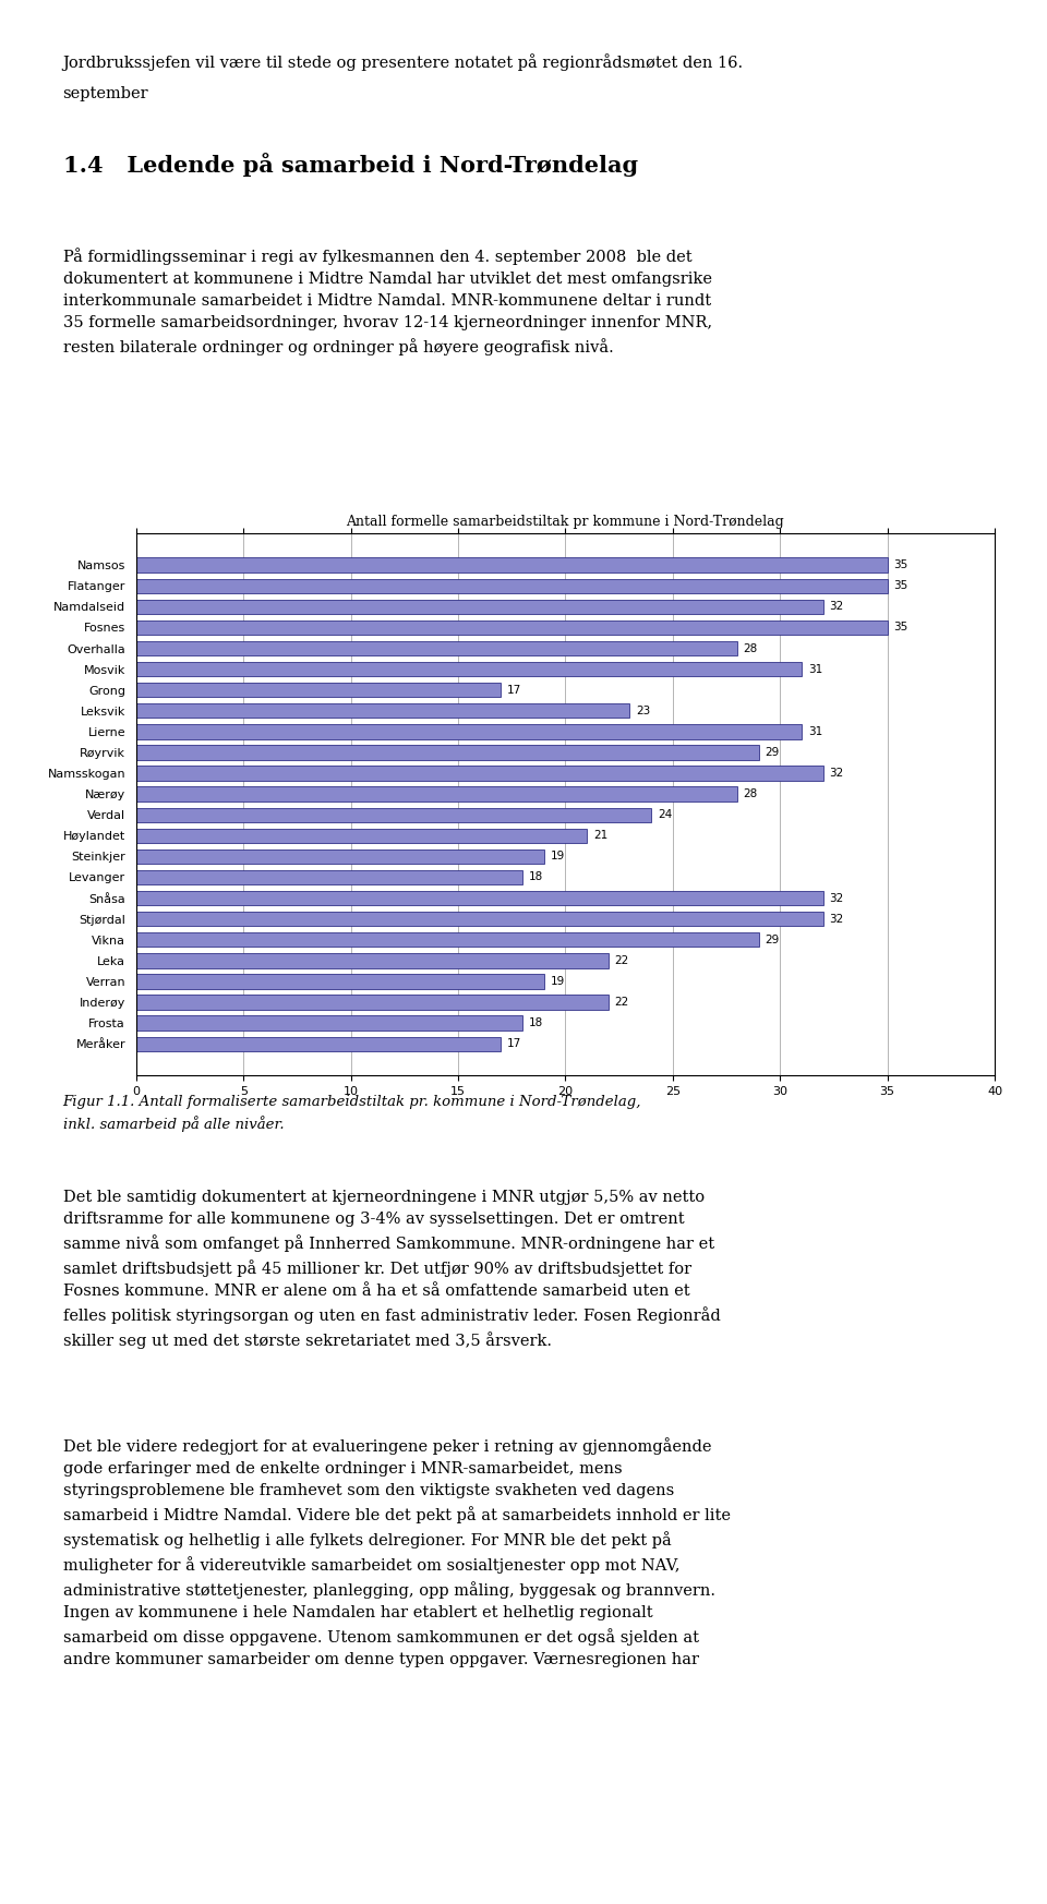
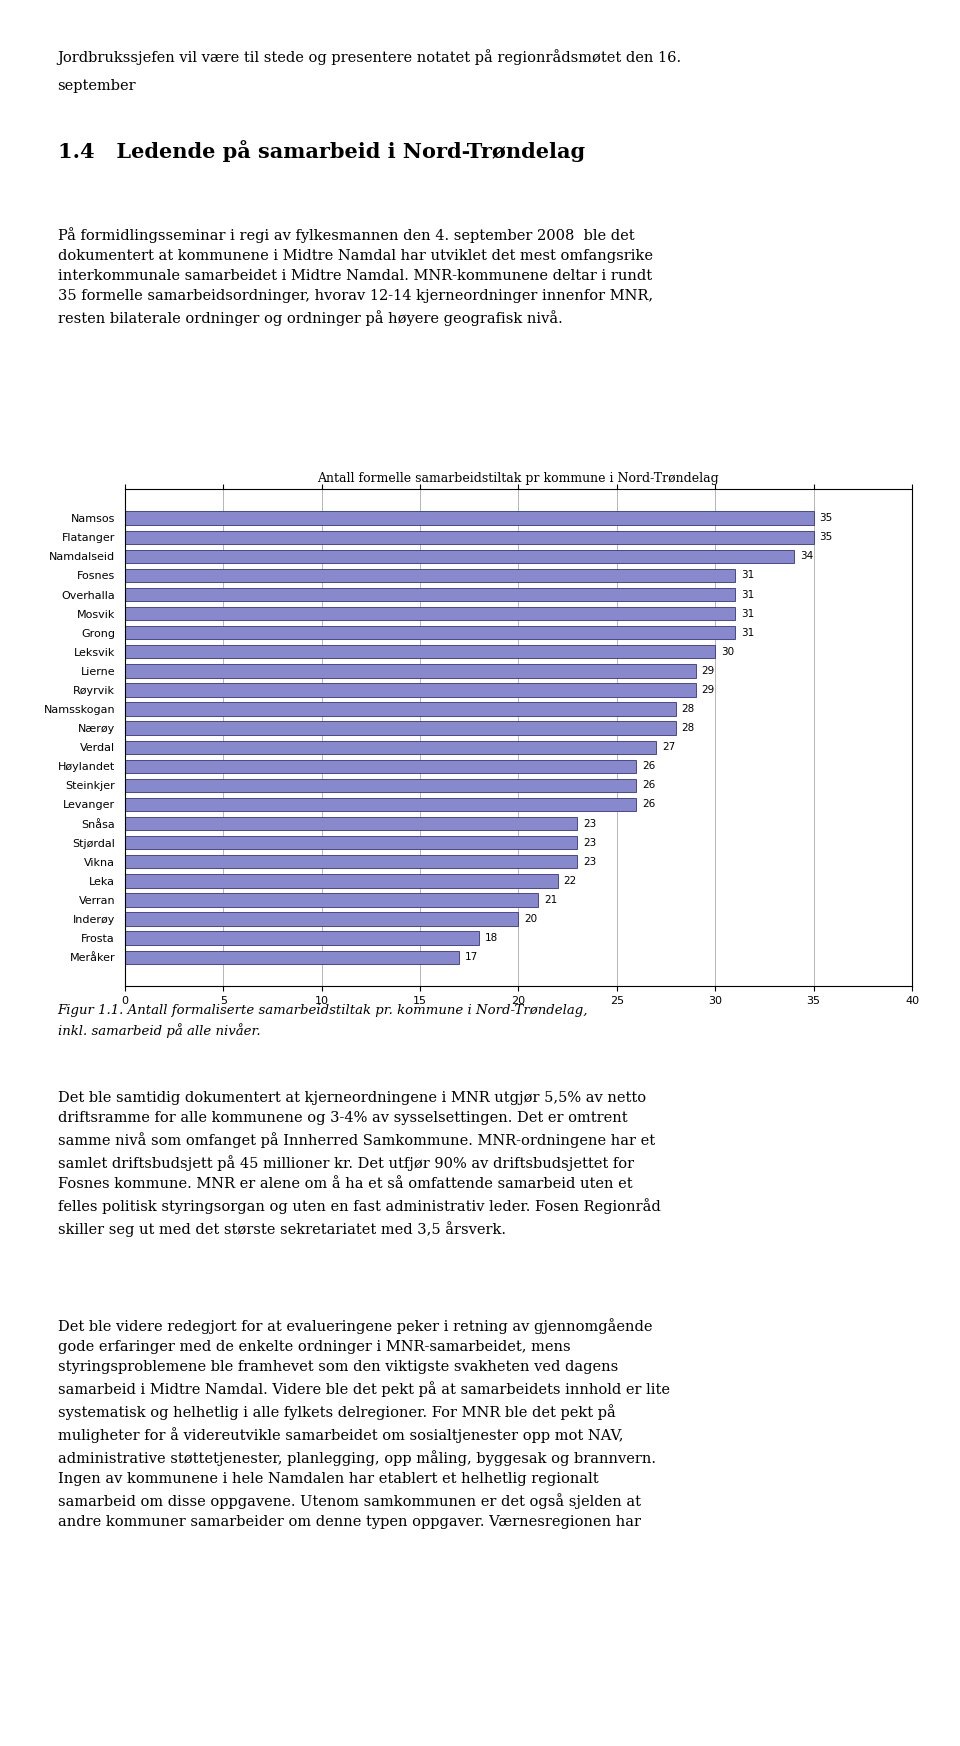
Namdalseid: 32 -> 34
Fosnes: 35 -> 31
Overhalla: 28 -> 31
Grong: 17 -> 31
Leksvik: 23 -> 30
Lierne: 31 -> 29
Namsskogan: 32 -> 28
Verdal: 24 -> 27
Høylandet: 21 -> 26
Steinkjer: 19 -> 26
Levanger: 18 -> 26
Snåsa: 32 -> 23
Stjørdal: 32 -> 23
Vikna: 29 -> 23
Verran: 19 -> 21
Inderøy: 22 -> 20
